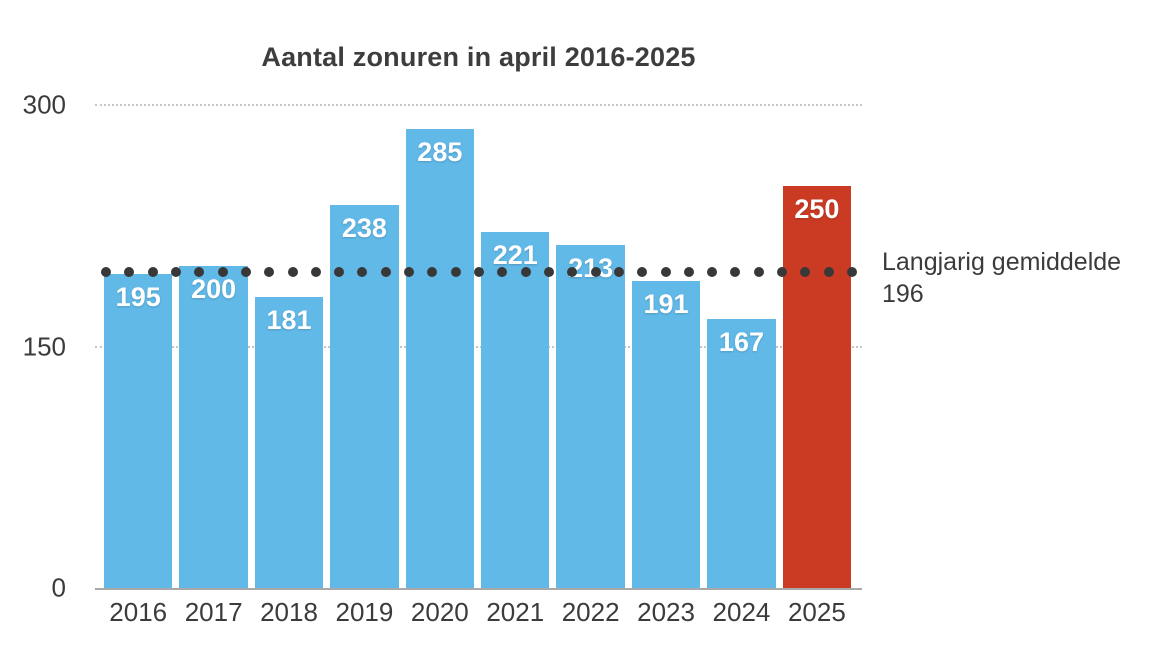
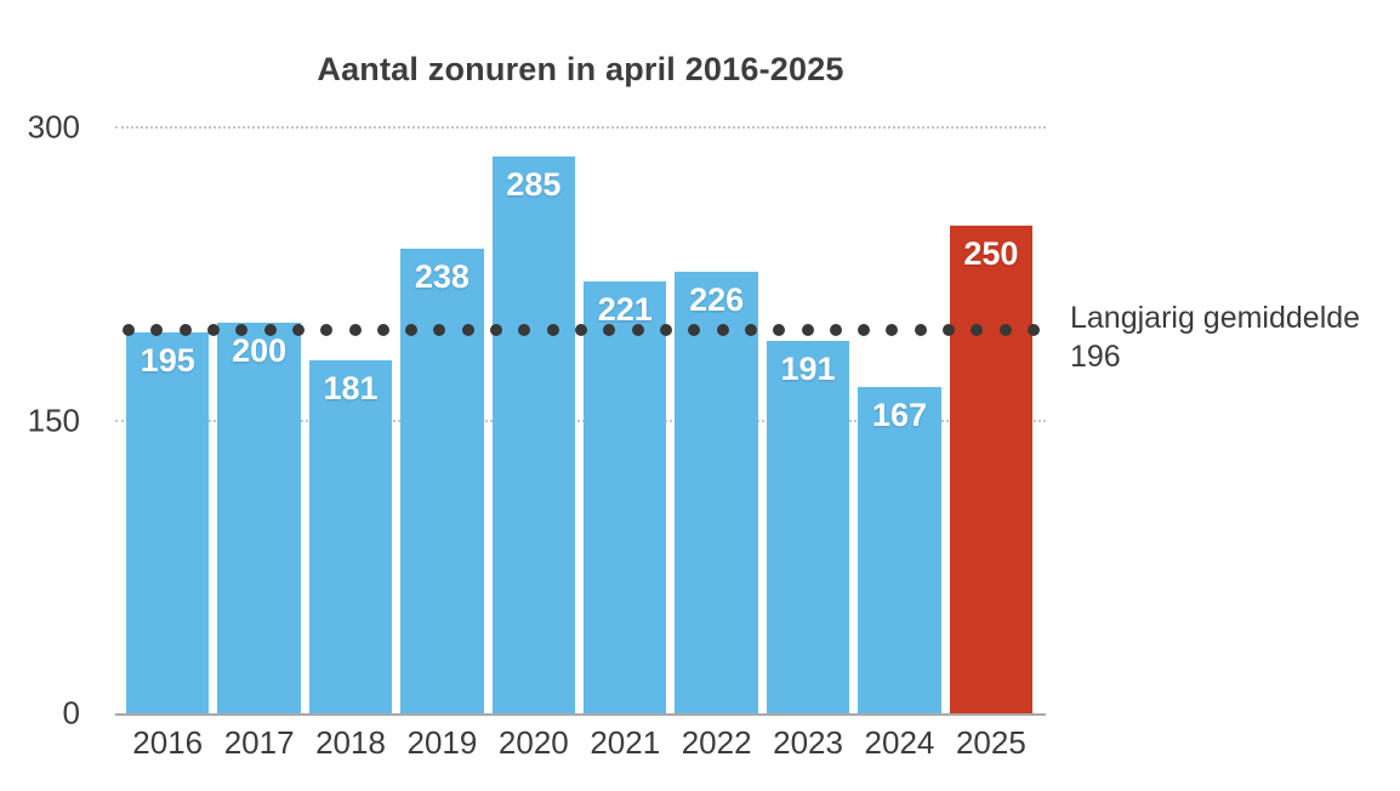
2022: 213 -> 226
